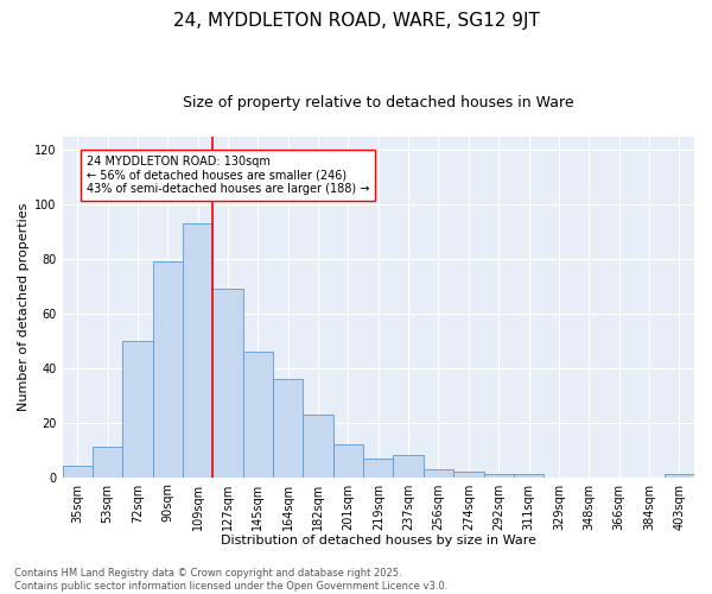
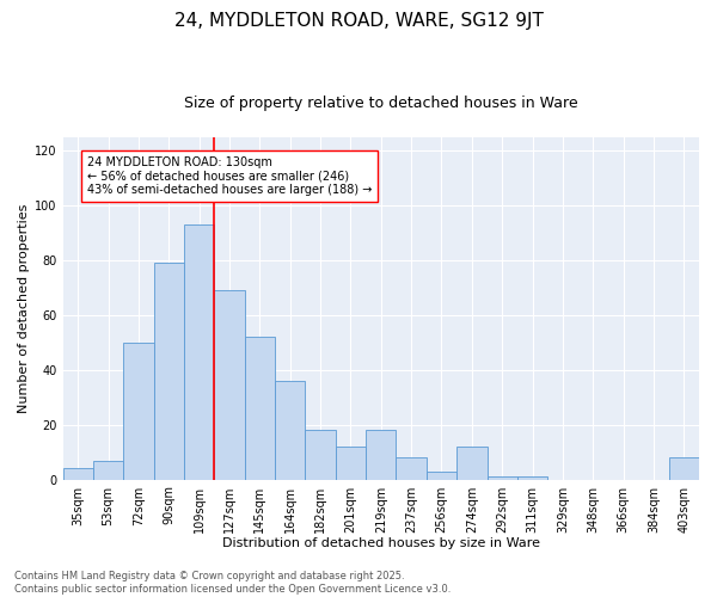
53sqm: 11 -> 7
145sqm: 46 -> 52
182sqm: 23 -> 18
219sqm: 7 -> 18
274sqm: 2 -> 12
403sqm: 1 -> 8
